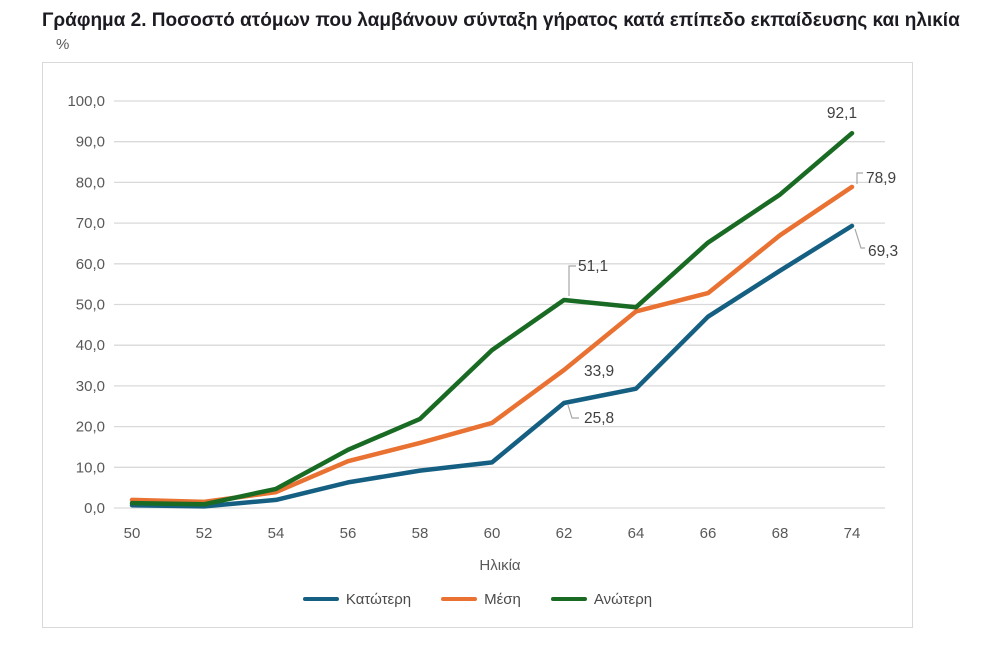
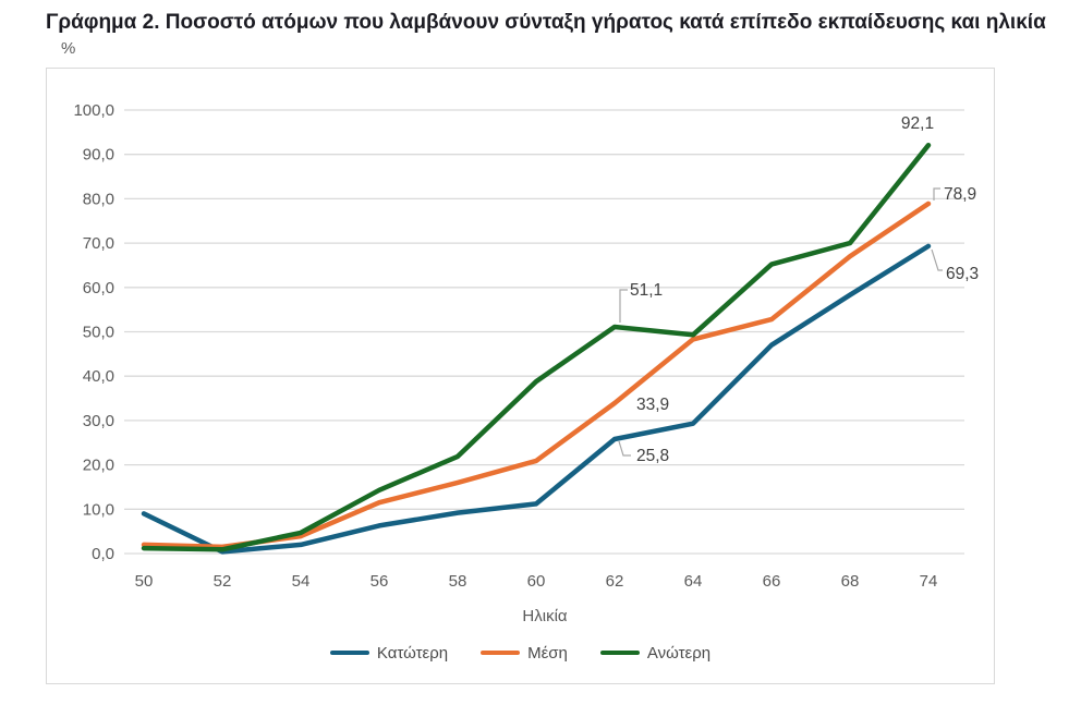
Κατώτερη/50: 1 -> 9
Ανώτερη/68: 77 -> 70
